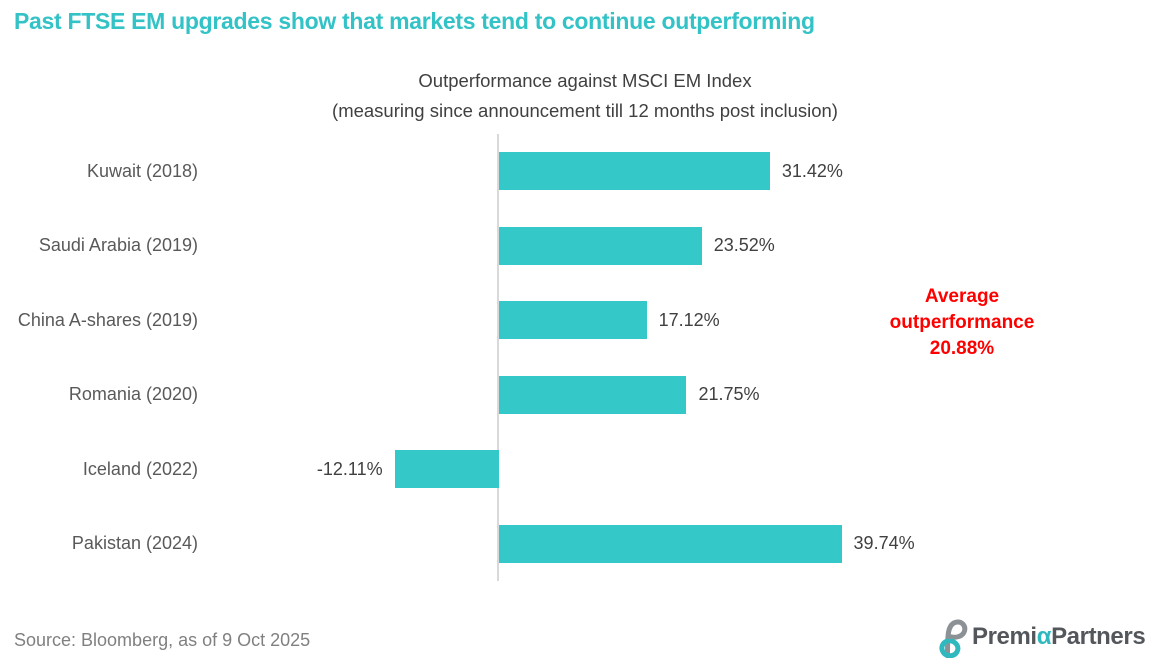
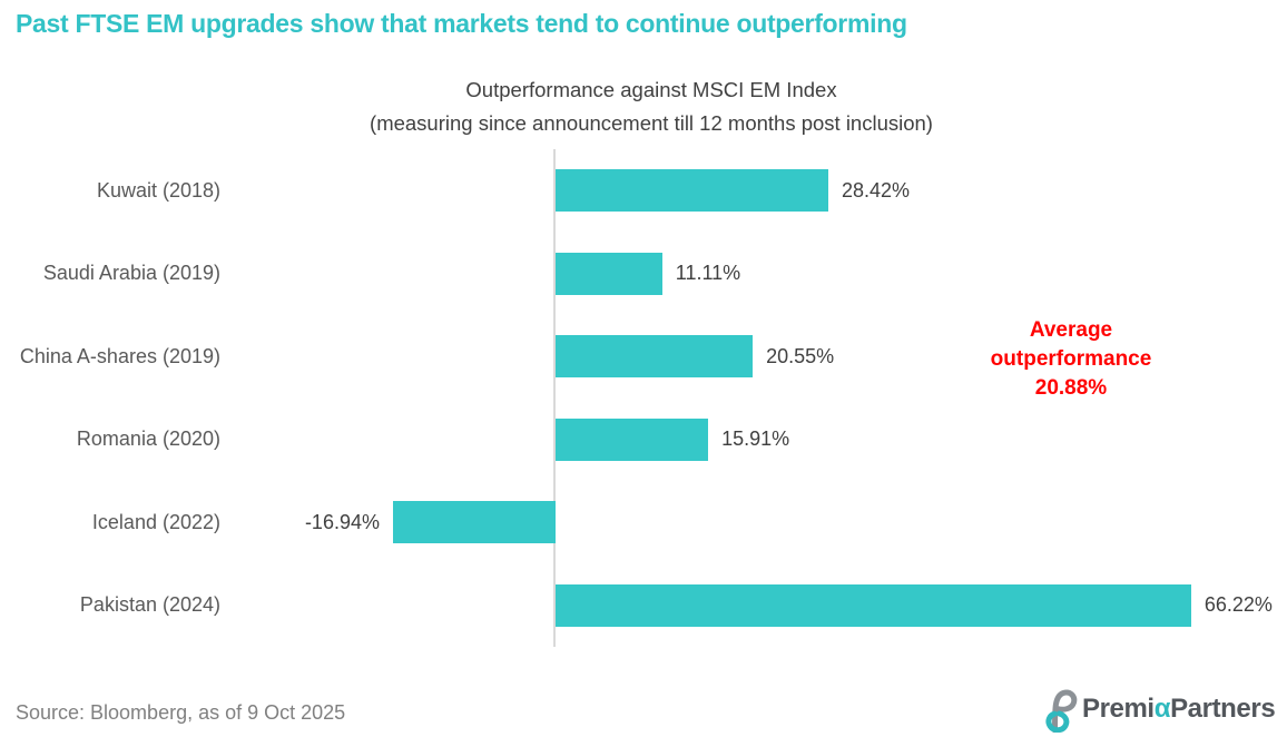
Kuwait (2018): 31.42% -> 28.42%
Saudi Arabia (2019): 23.52% -> 11.11%
China A-shares (2019): 17.12% -> 20.55%
Romania (2020): 21.75% -> 15.91%
Iceland (2022): -12.11% -> -16.94%
Pakistan (2024): 39.74% -> 66.22%
